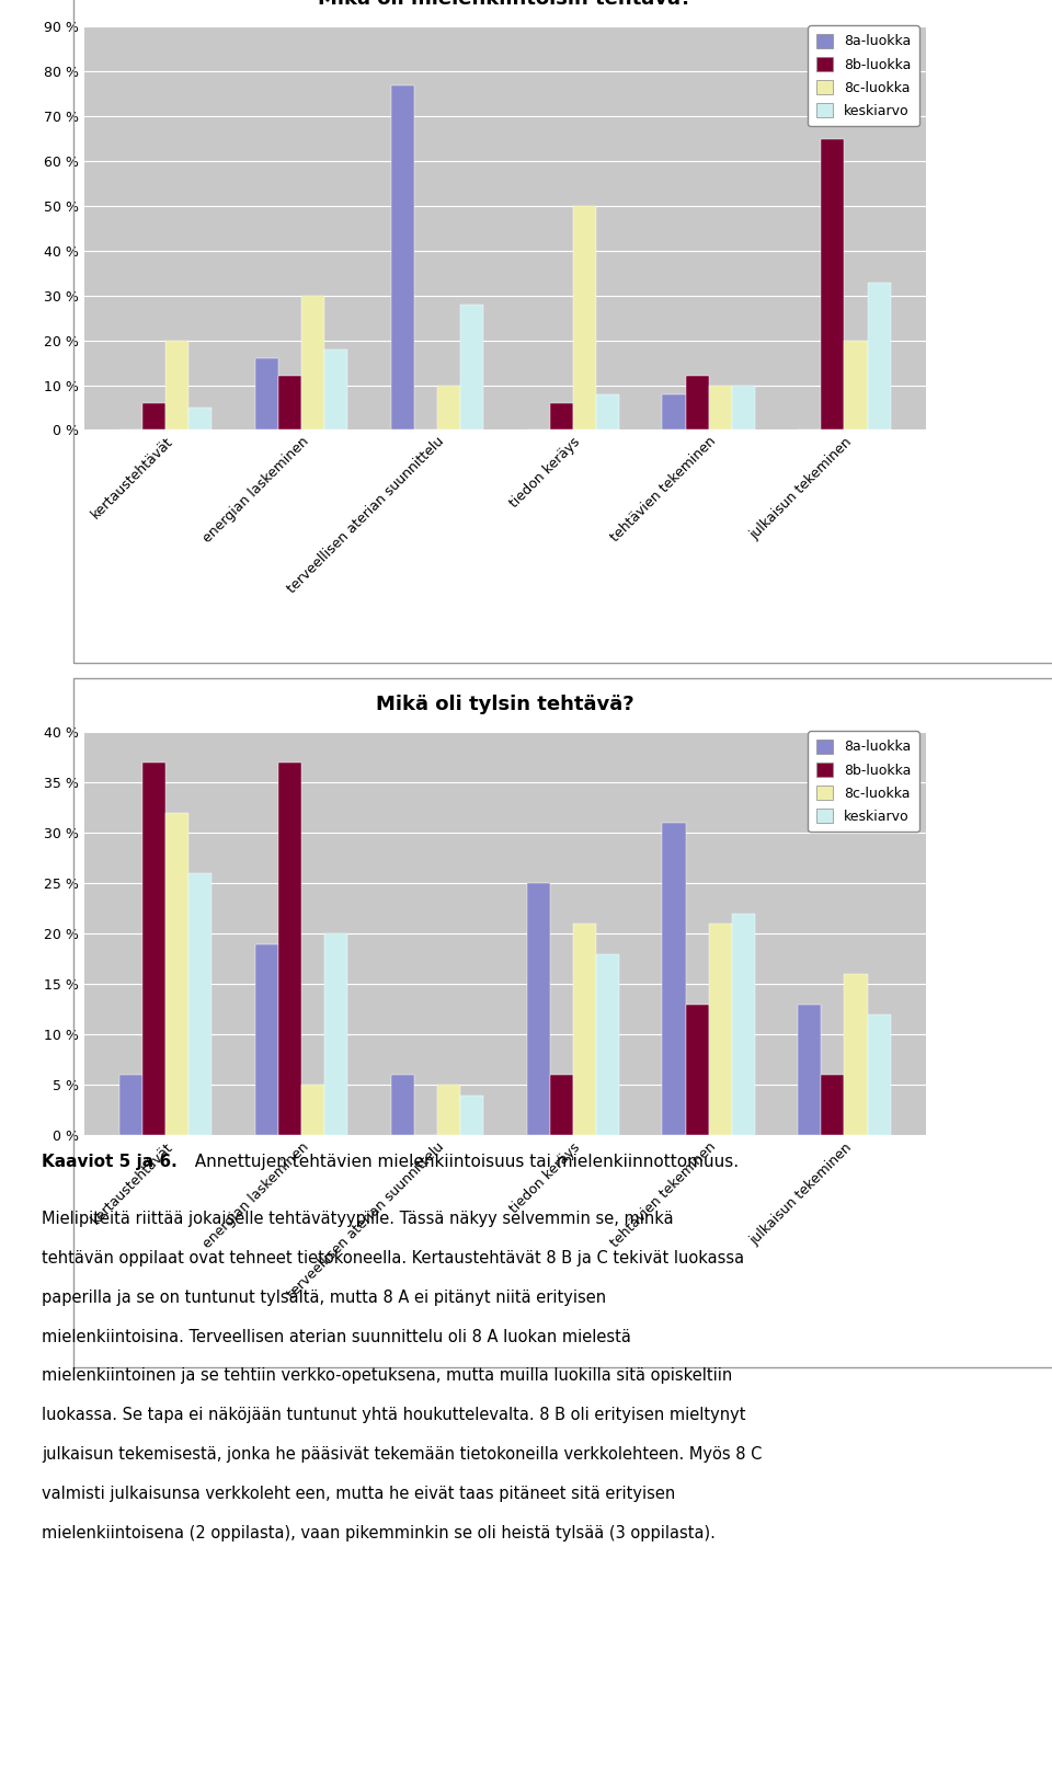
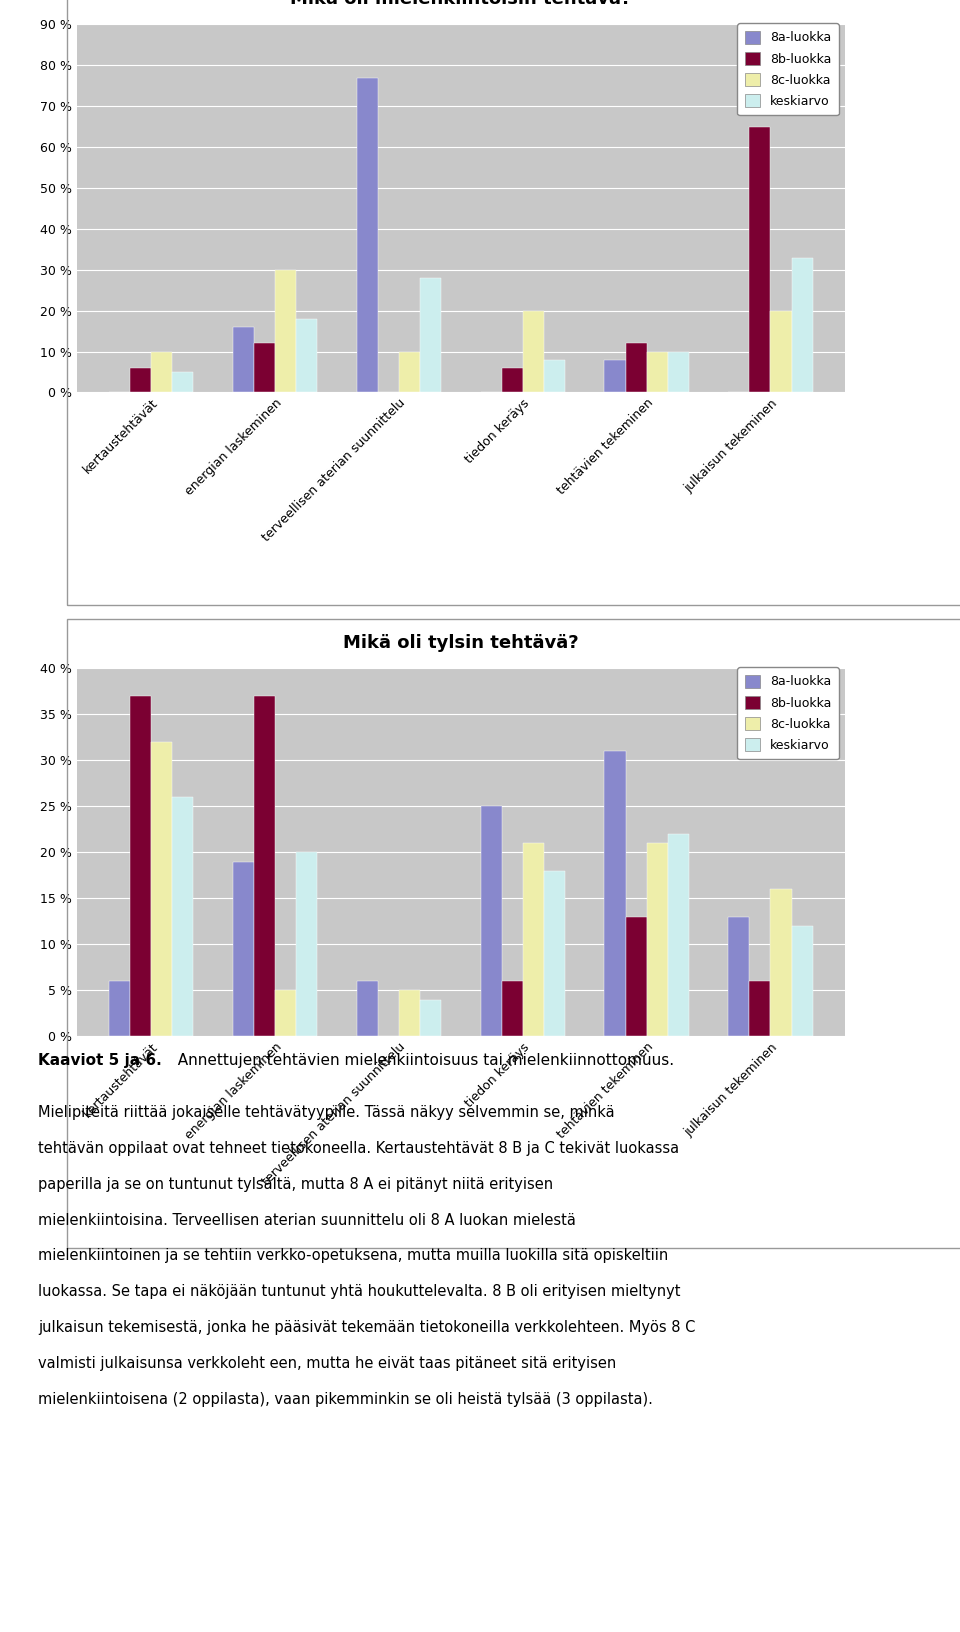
8c-luokka/kertaustehtävät: 20 % -> 10 %
8c-luokka/tiedon keräys: 50 % -> 20 %
